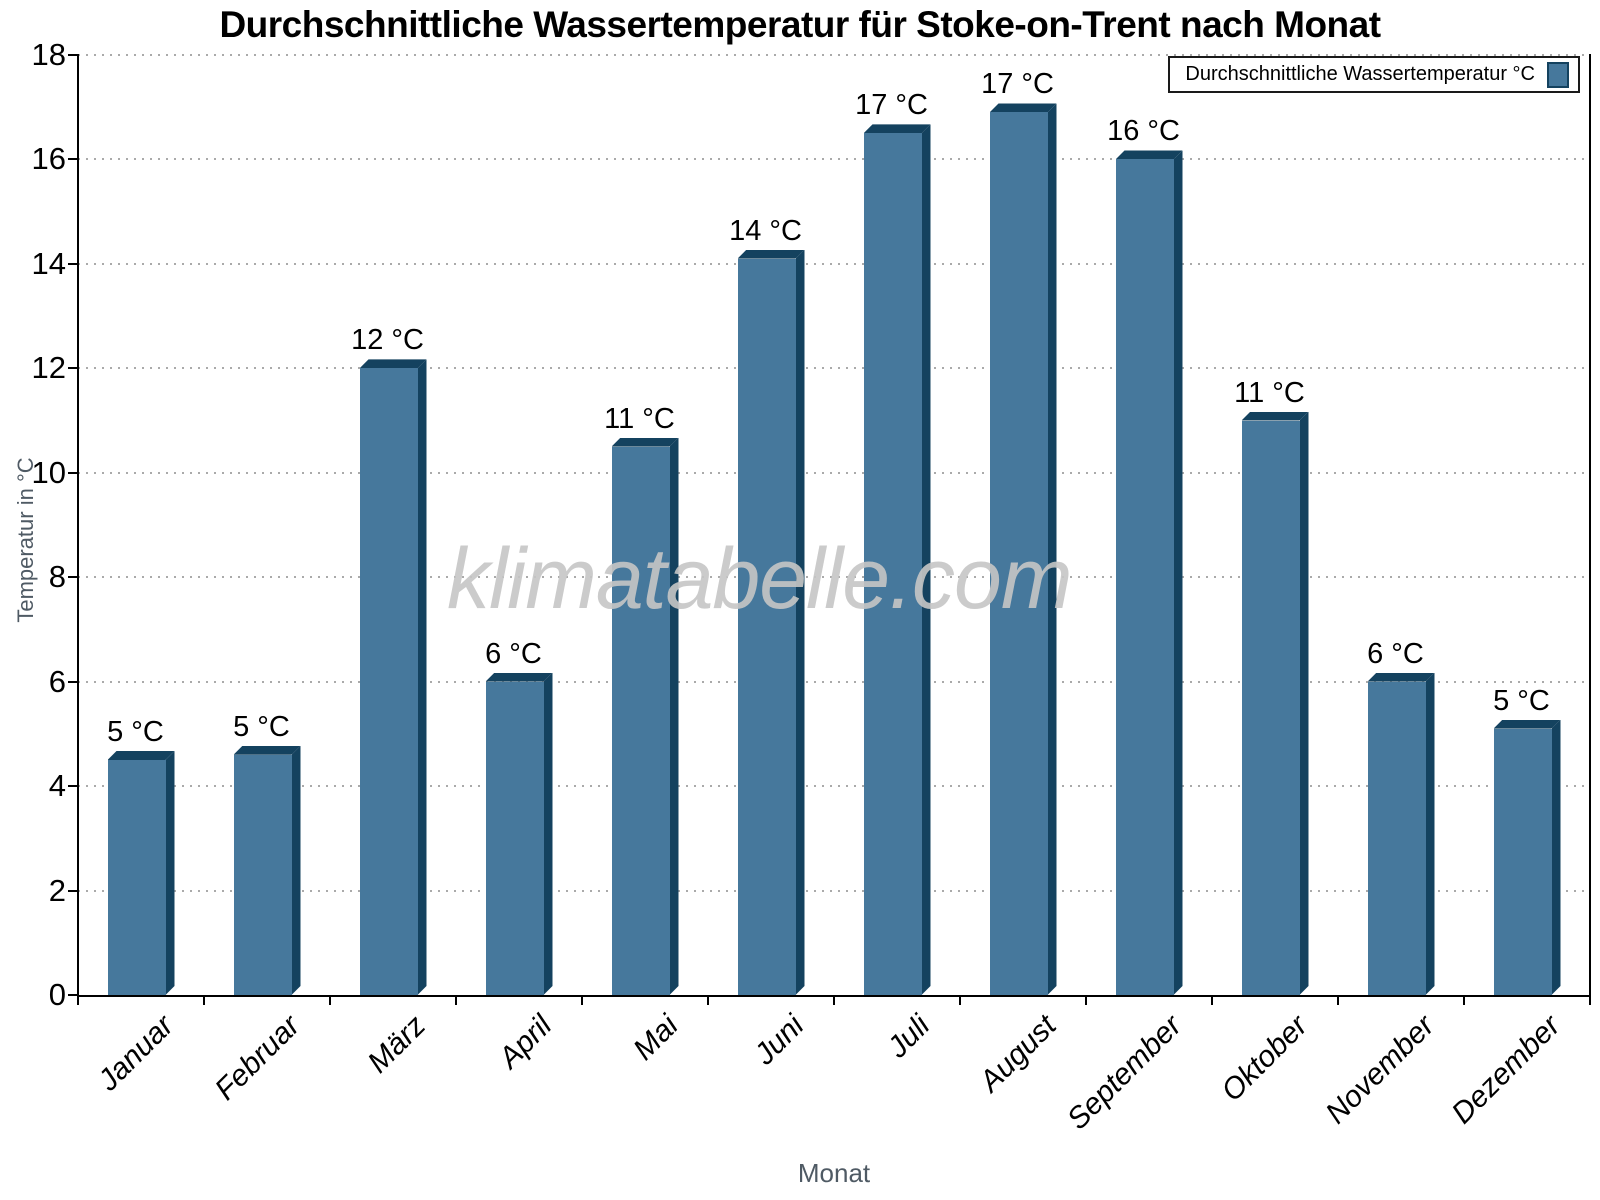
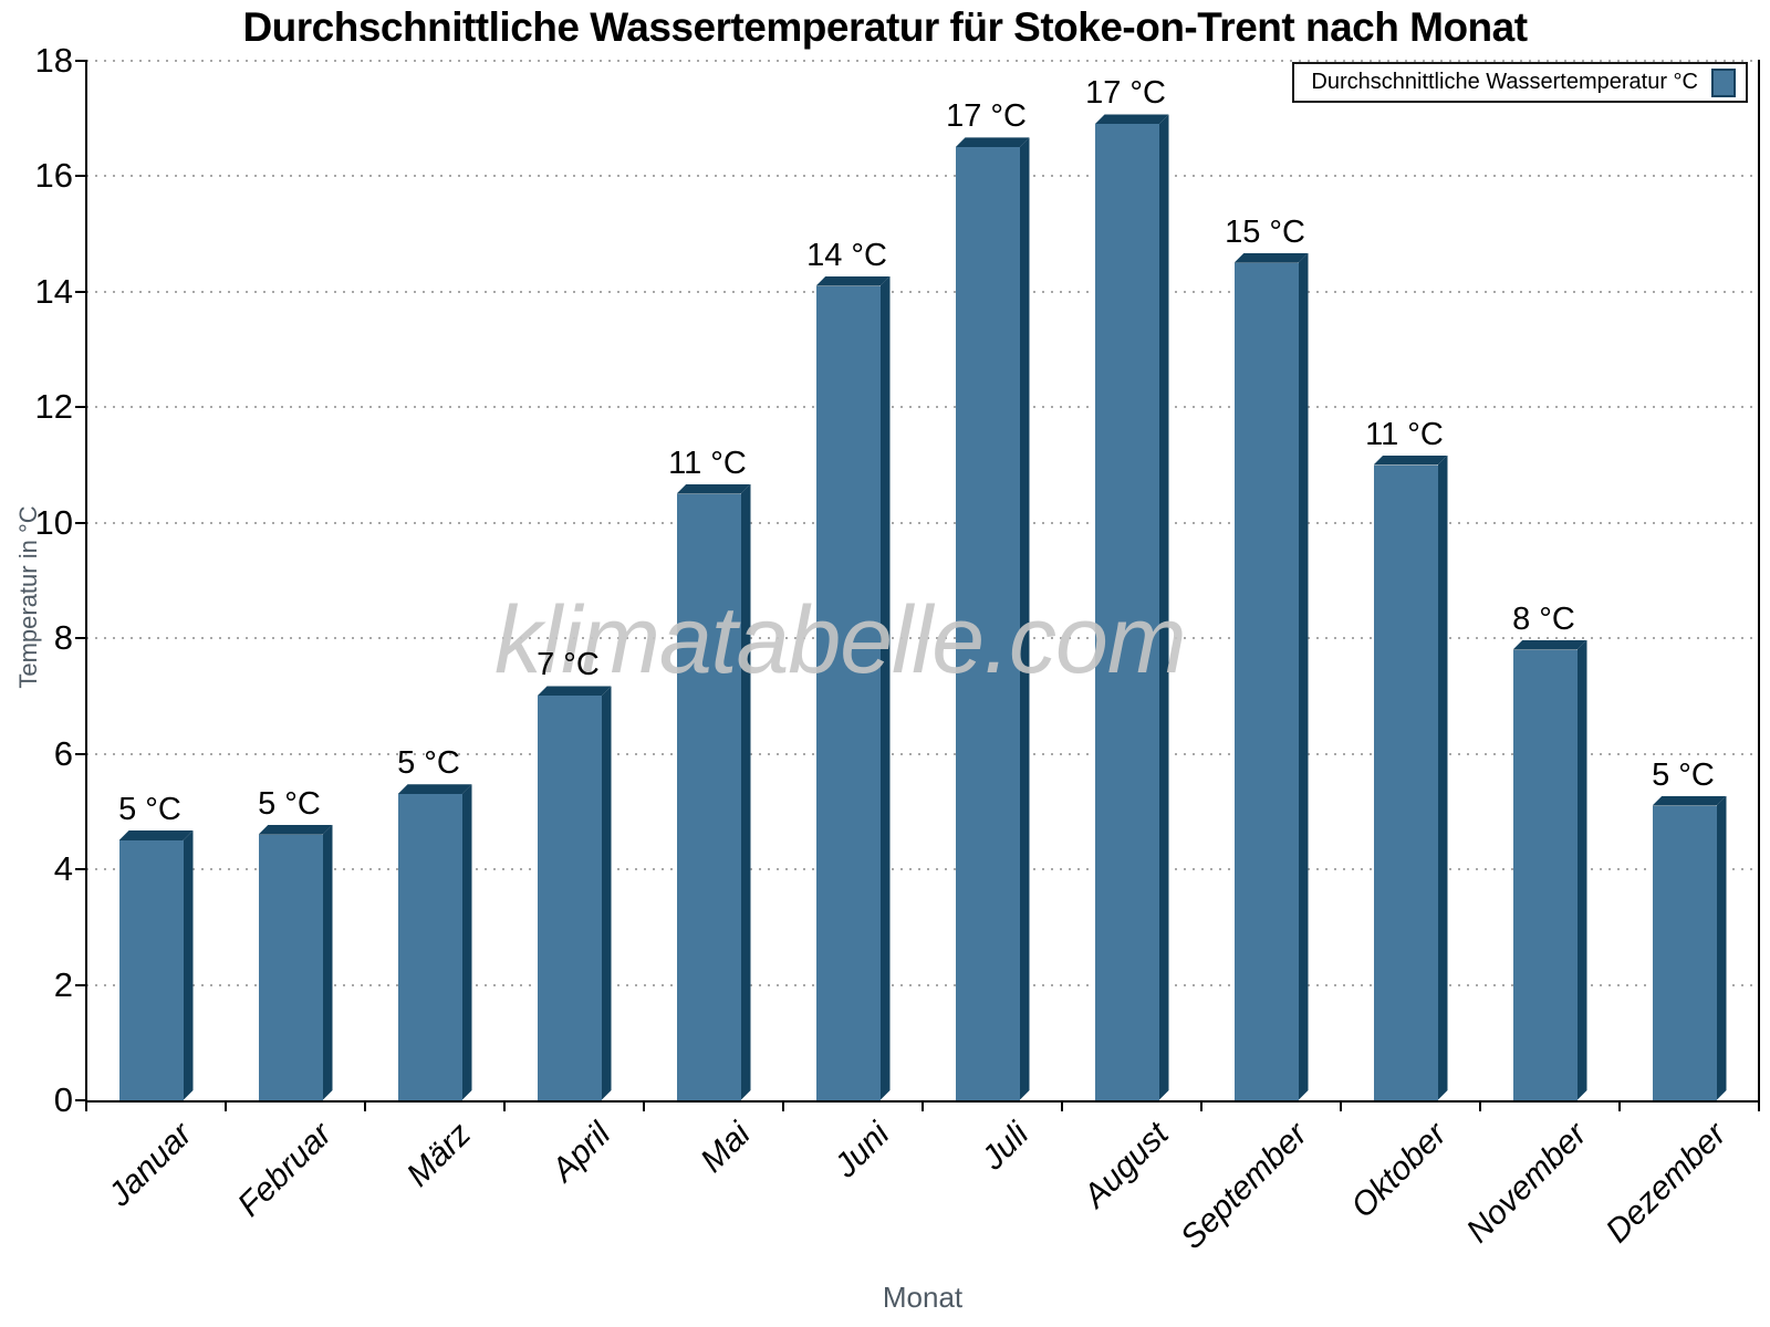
März: 12 -> 5
April: 6 -> 7
September: 16 -> 15
November: 6 -> 8
